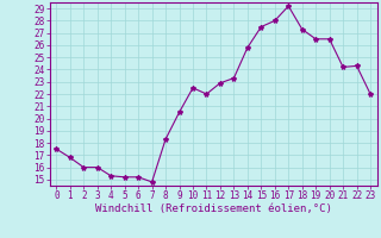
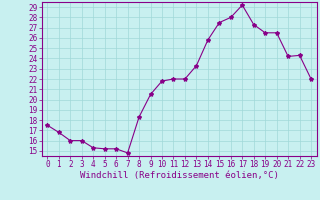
10: 22.5 -> 21.8
12: 22.9 -> 22.0
